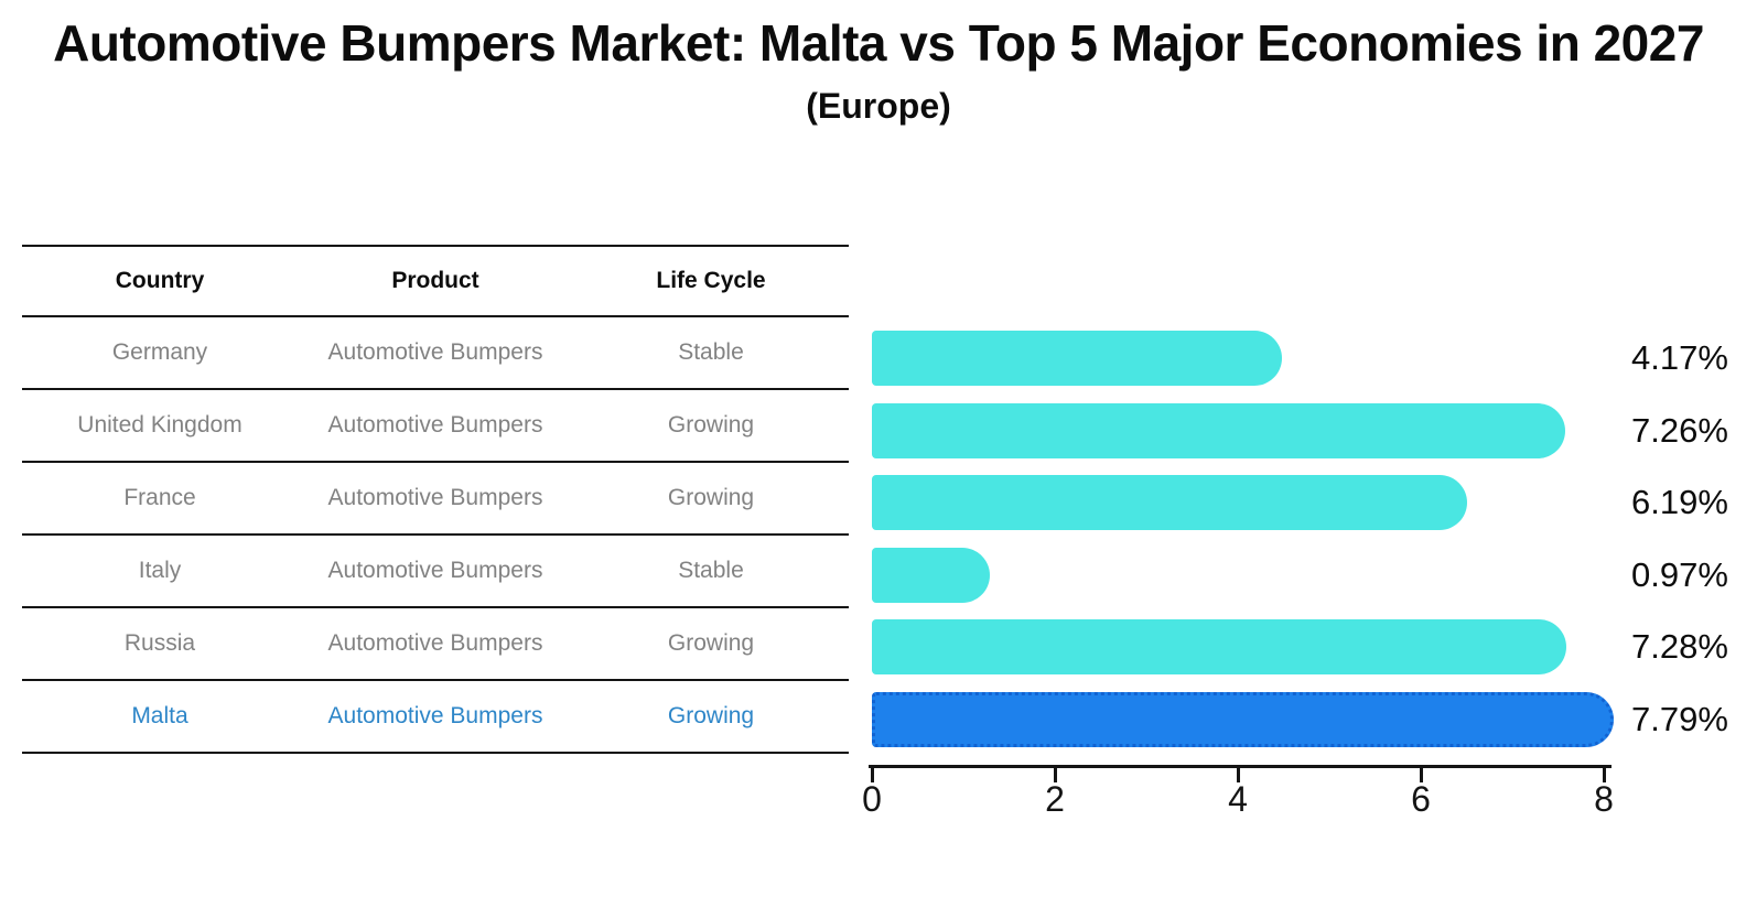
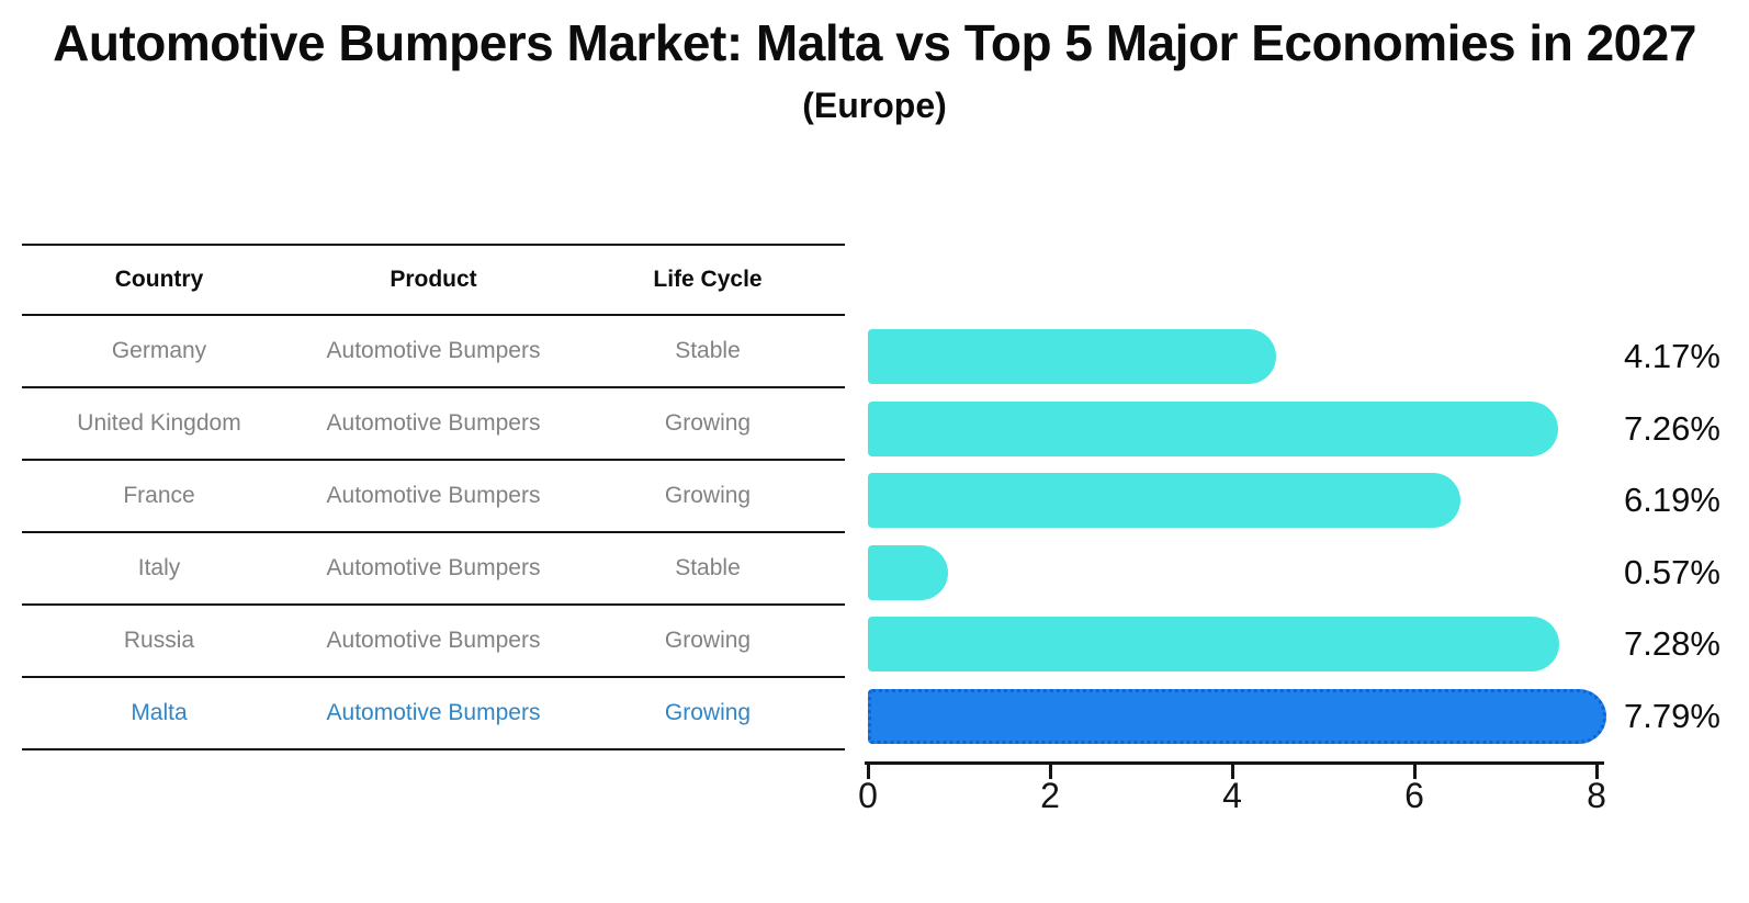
Italy: 0.97% -> 0.57%
